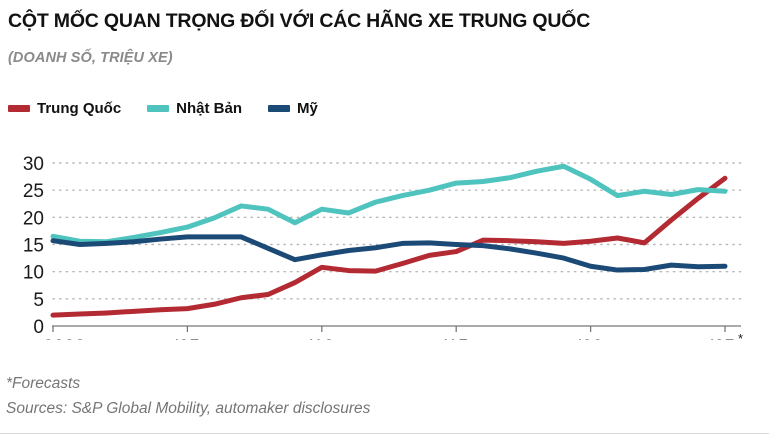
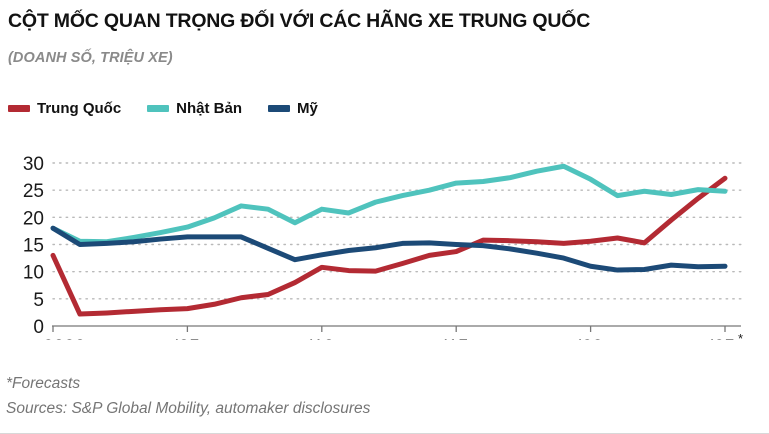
Trung Quốc/2000: 2 -> 13
Nhật Bản/2000: 16 -> 18
Mỹ/2000: 16 -> 18
